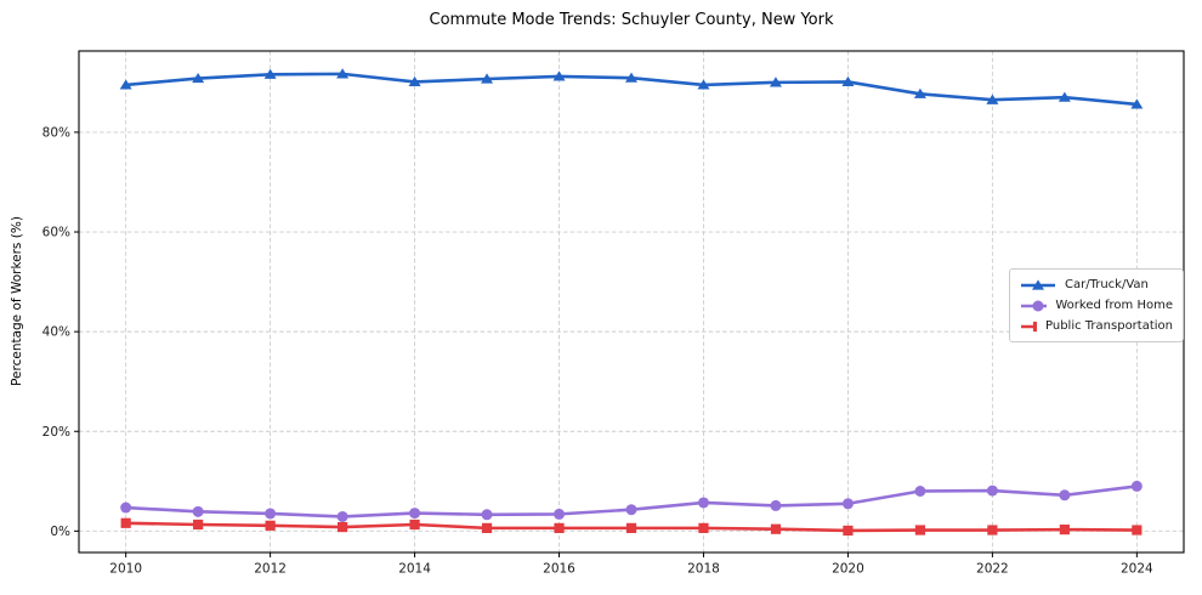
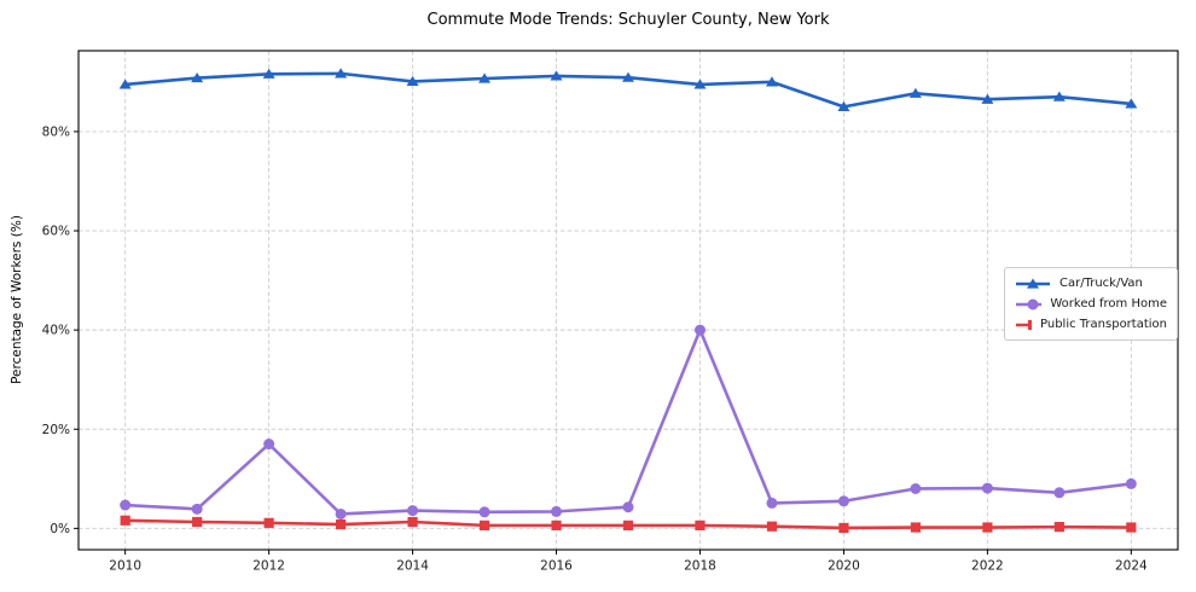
Worked from Home/2012: 4% -> 17%
Worked from Home/2018: 6% -> 40%
Car/Truck/Van/2020: 90% -> 85%
